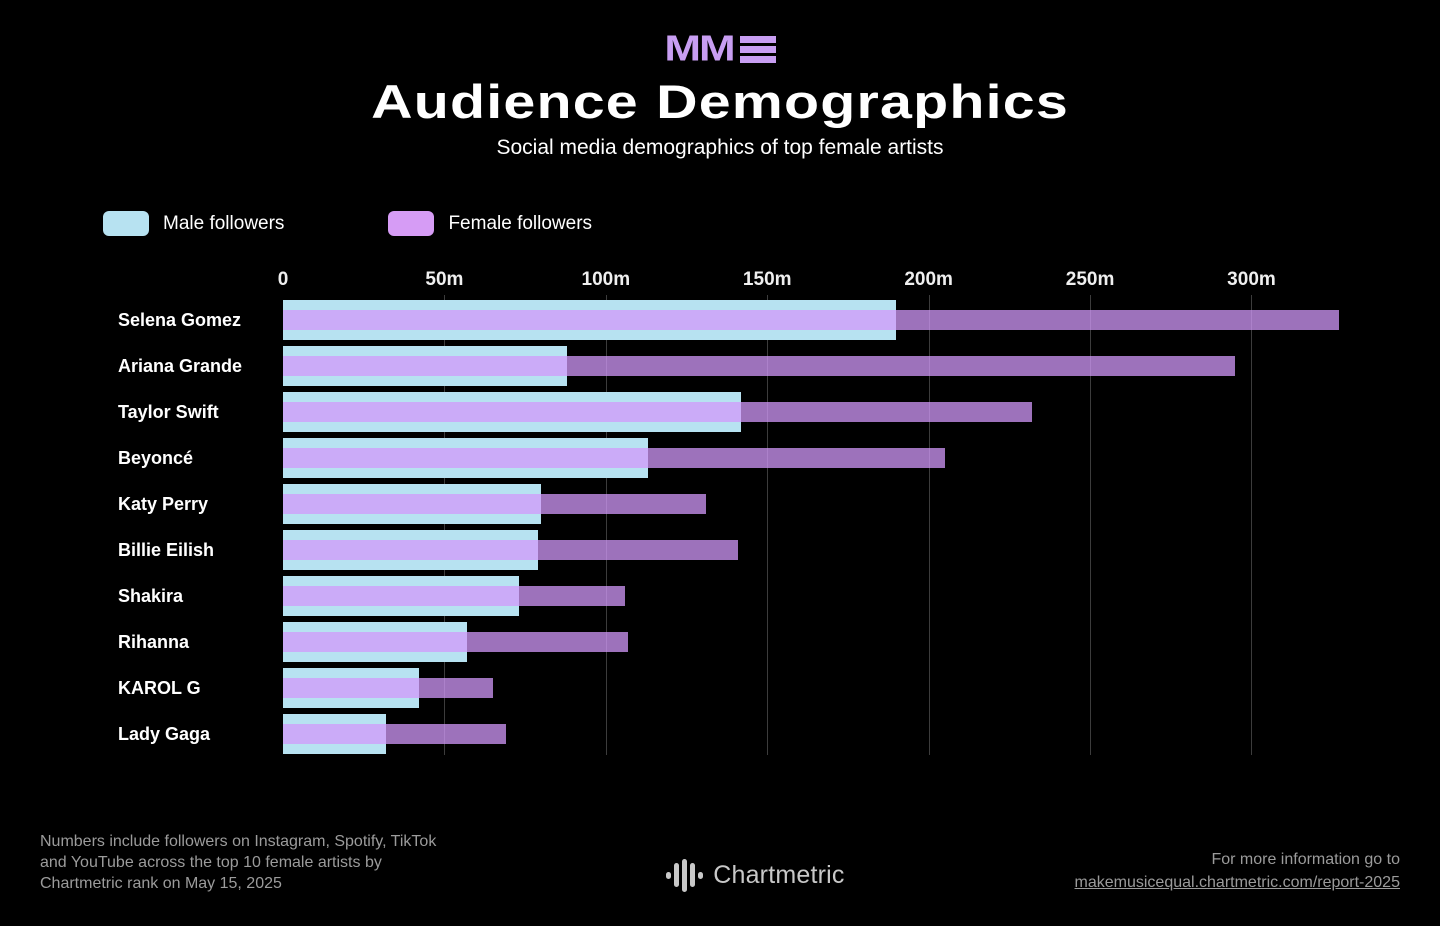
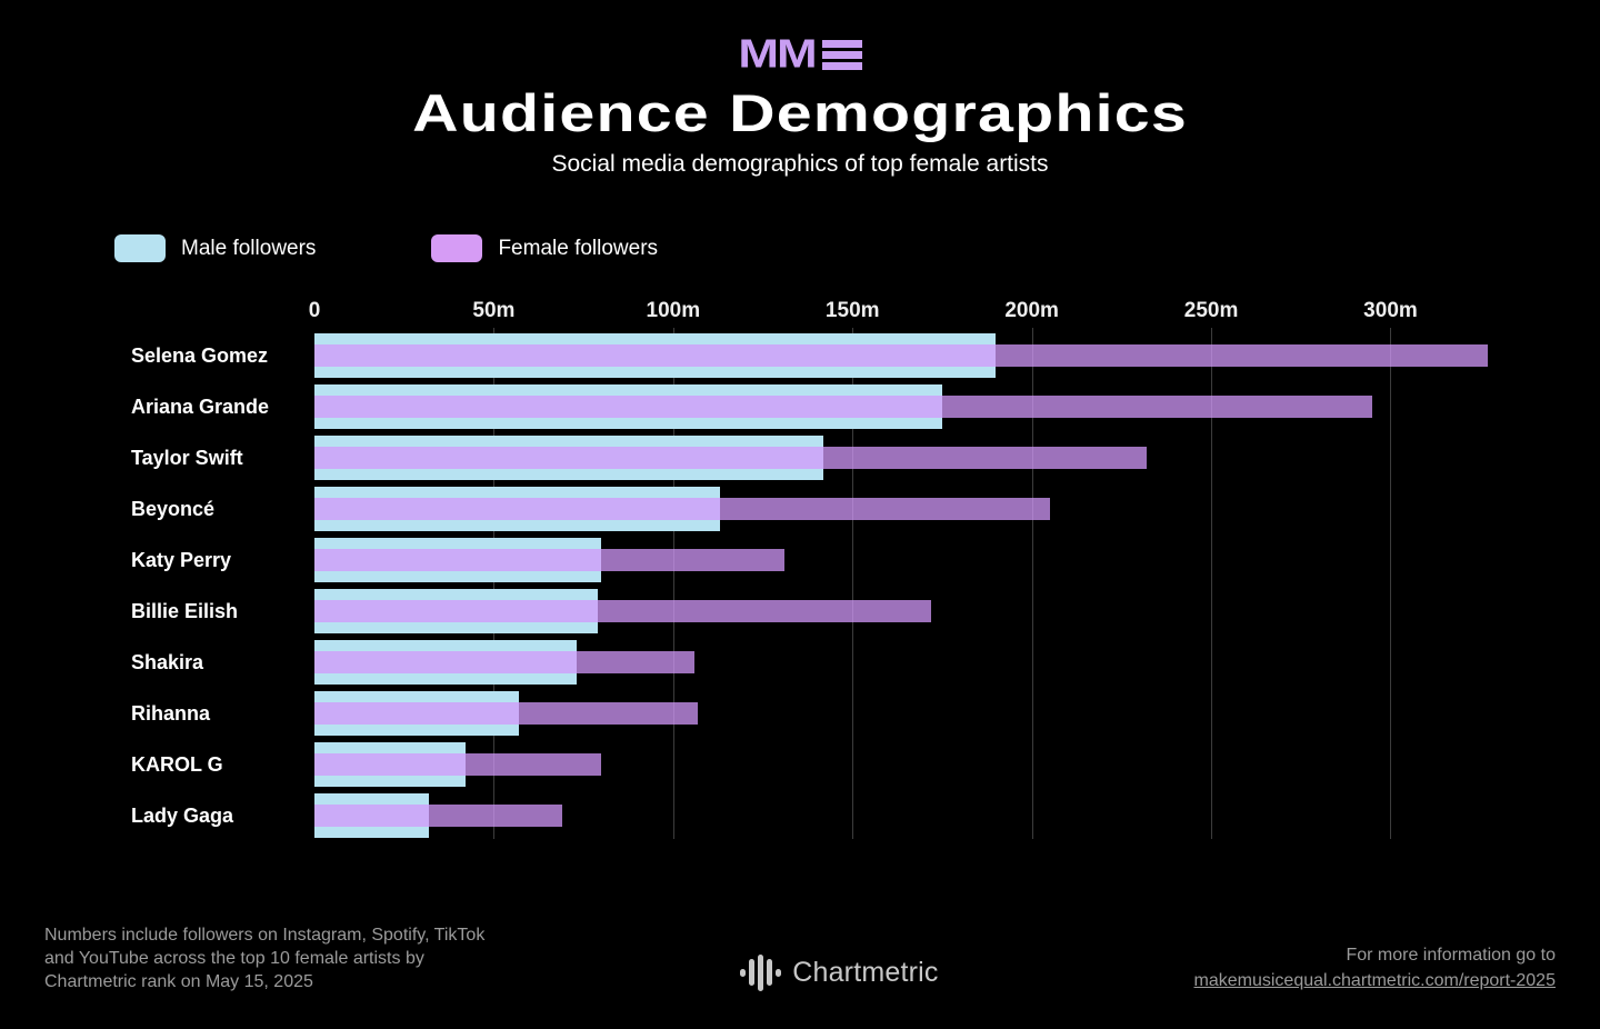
Male followers/Ariana Grande: 88m -> 175m
Female followers/Billie Eilish: 141m -> 172m
Female followers/KAROL G: 65m -> 80m
